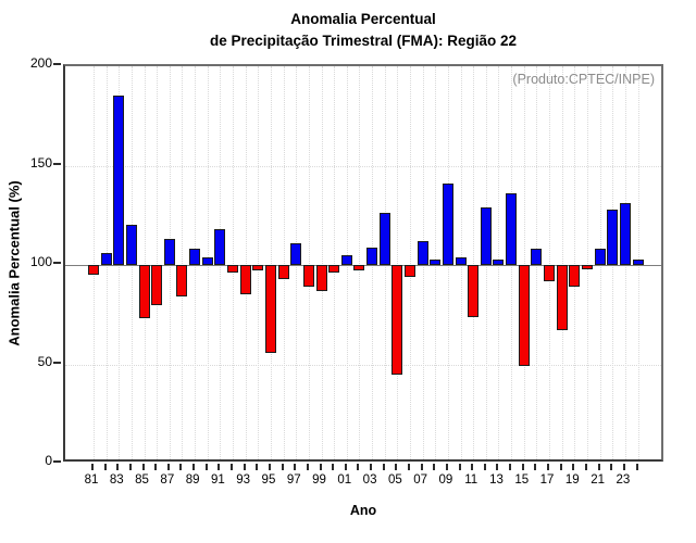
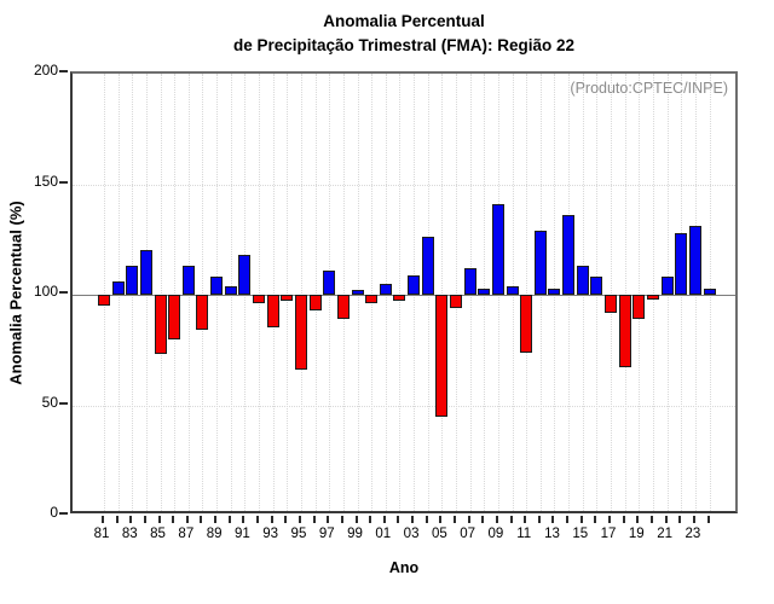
83: 185 -> 113
95: 56 -> 66
99: 87 -> 102
15: 49 -> 113
